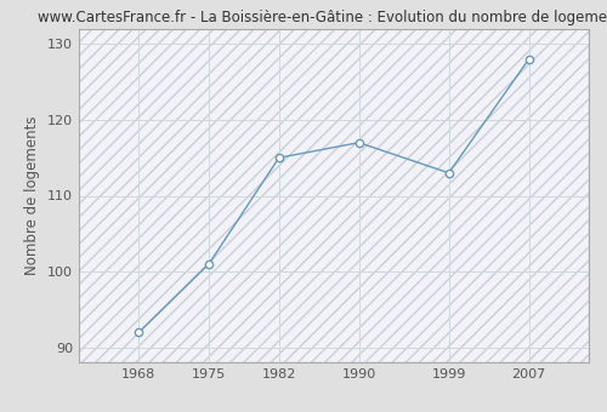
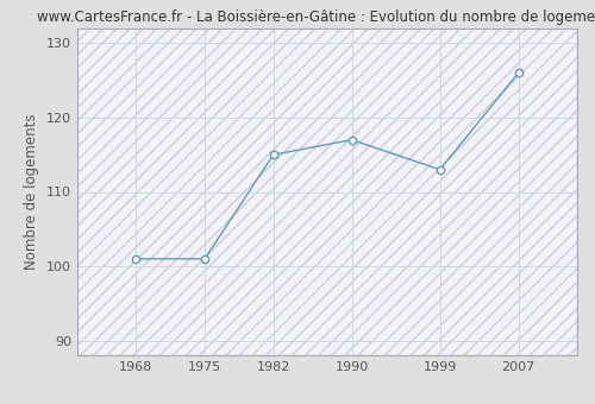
1968: 92 -> 101
2007: 128 -> 126
